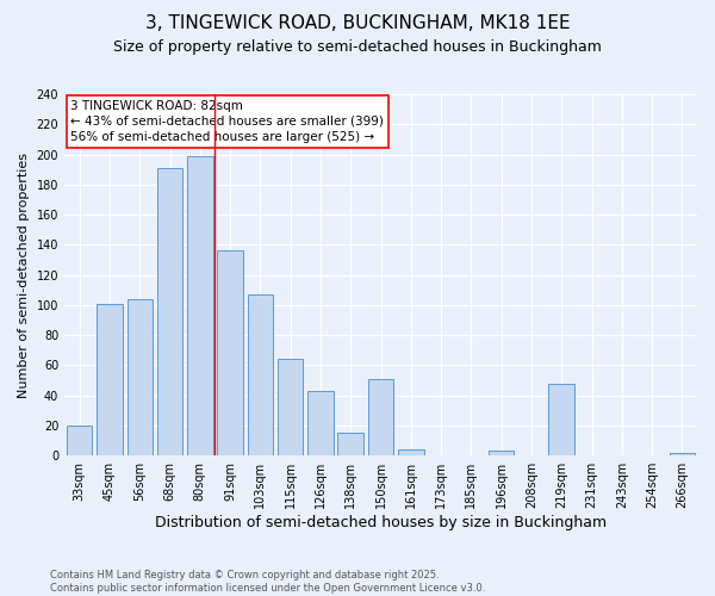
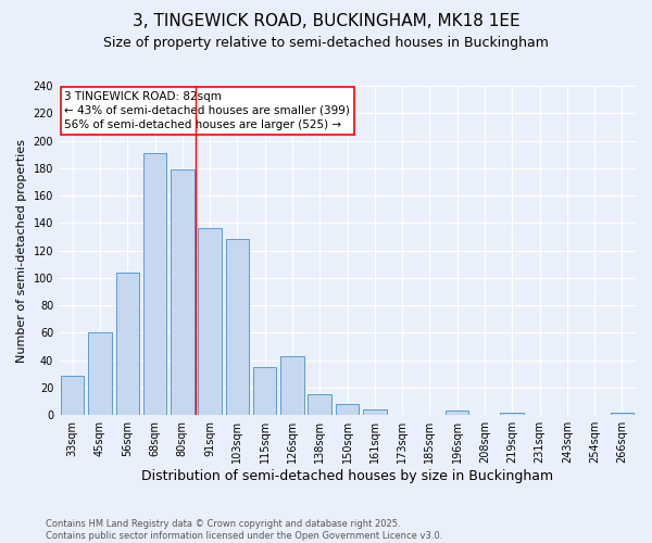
33sqm: 20 -> 29
45sqm: 101 -> 60
80sqm: 199 -> 179
103sqm: 107 -> 128
115sqm: 64 -> 35
150sqm: 51 -> 8
219sqm: 48 -> 2
